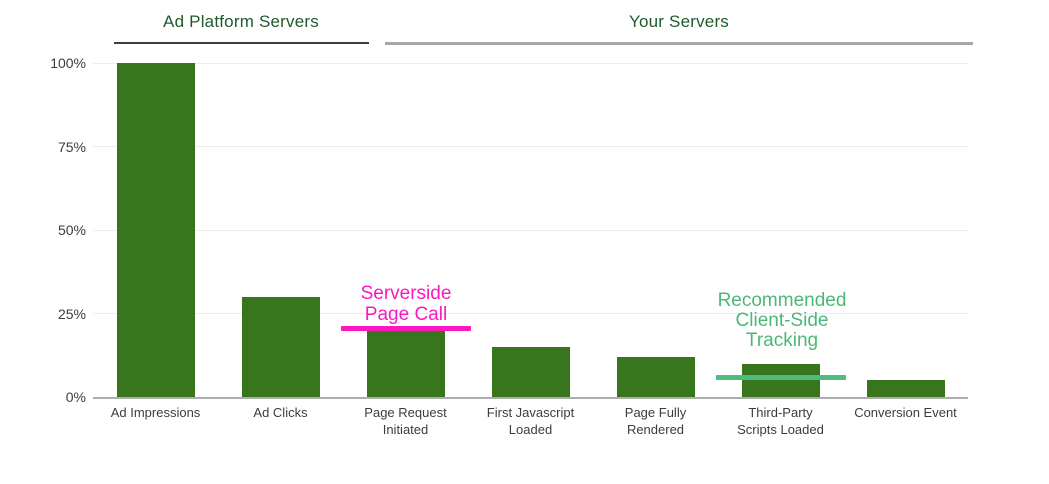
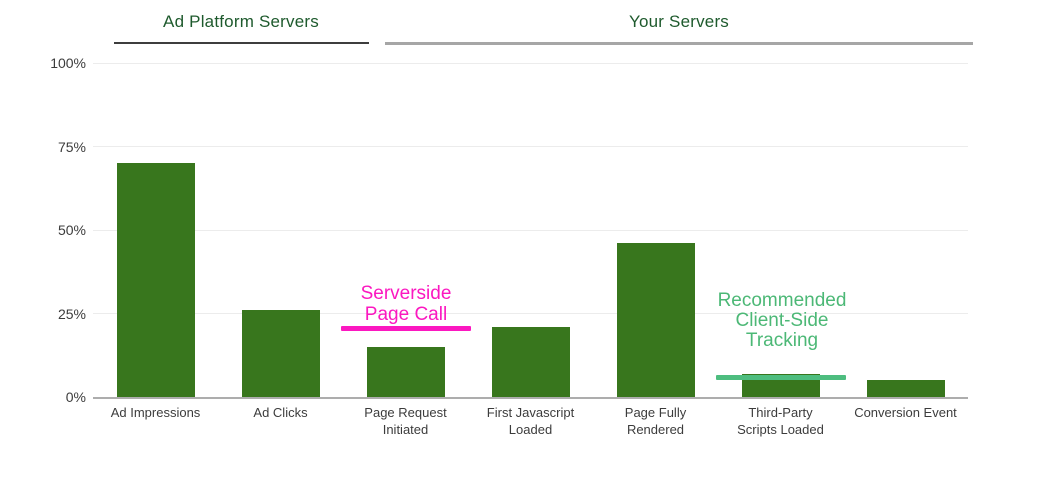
Ad Impressions: 100% -> 70%
Ad Clicks: 30% -> 26%
Page Request Initiated: 20% -> 15%
First Javascript Loaded: 15% -> 21%
Page Fully Rendered: 12% -> 46%
Third-Party Scripts Loaded: 10% -> 7%
